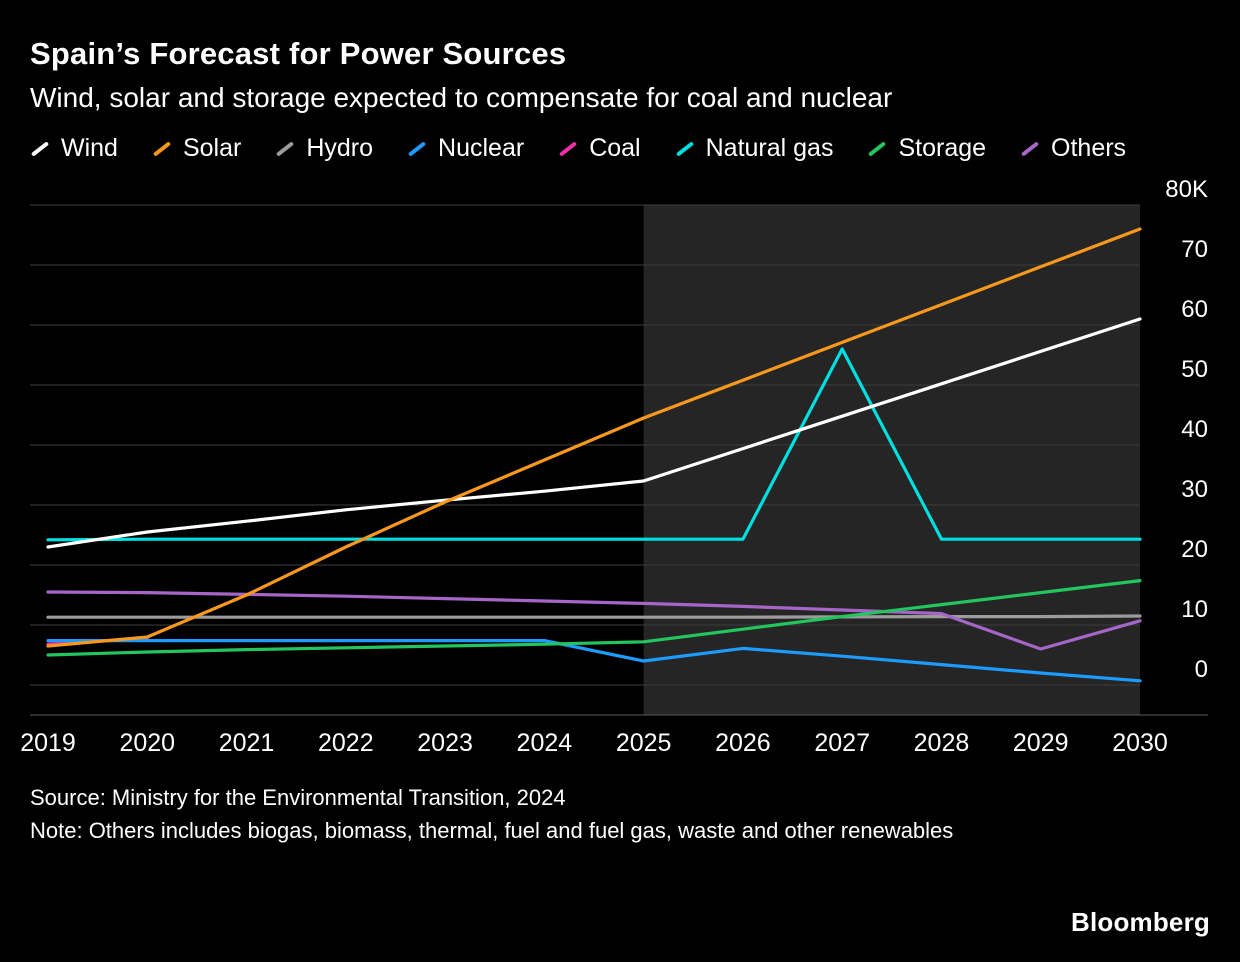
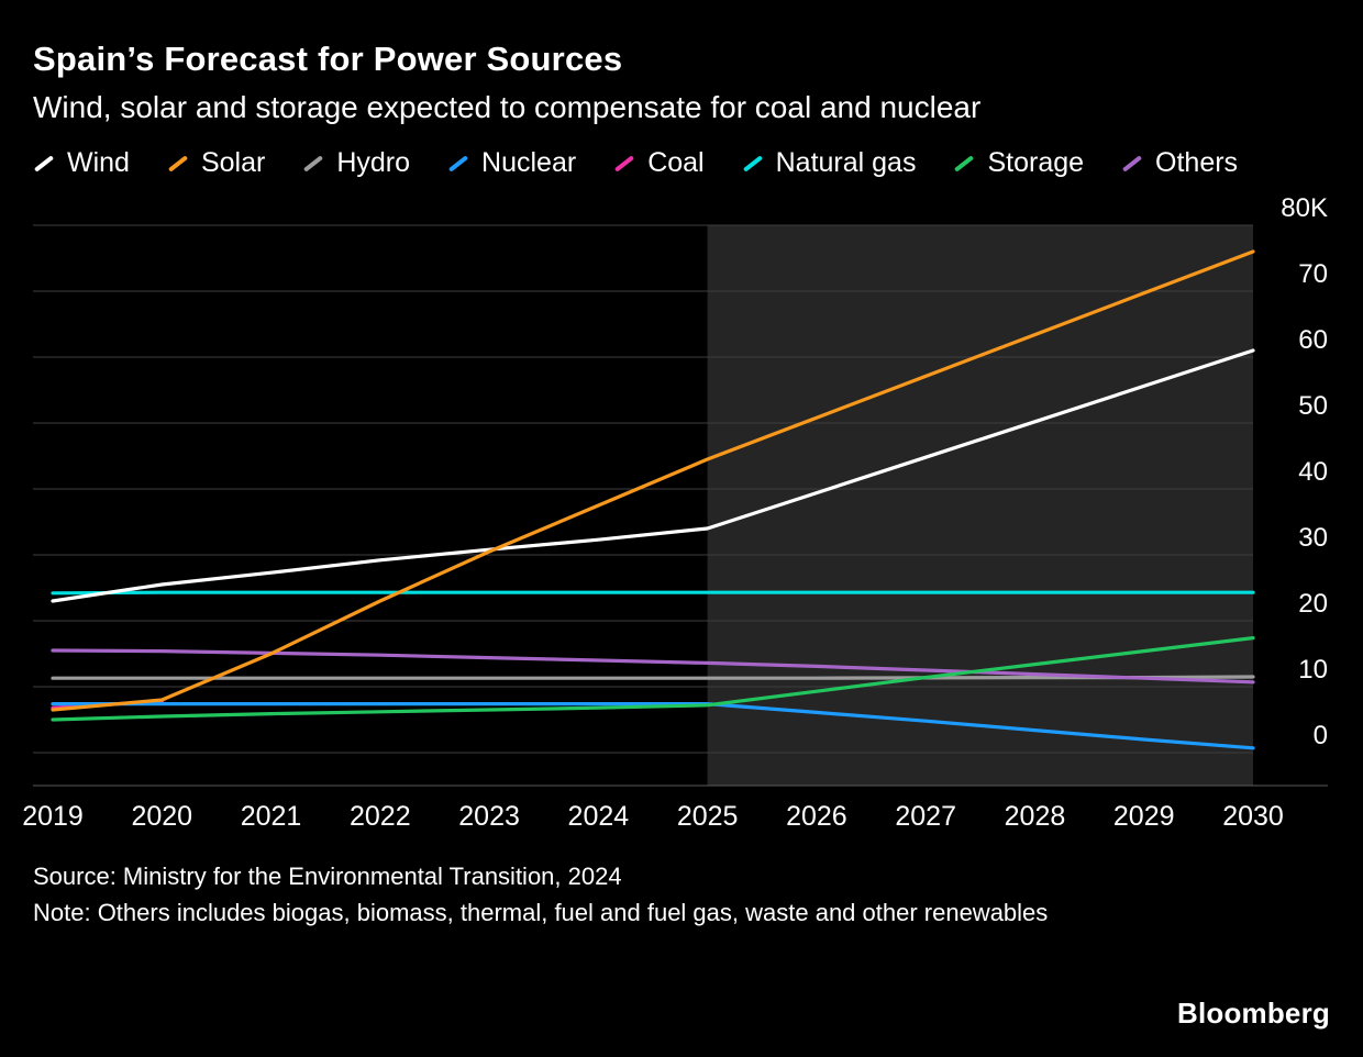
Nuclear/2025: 4K -> 7K
Natural gas/2027: 56K -> 24K
Others/2029: 6K -> 11K
